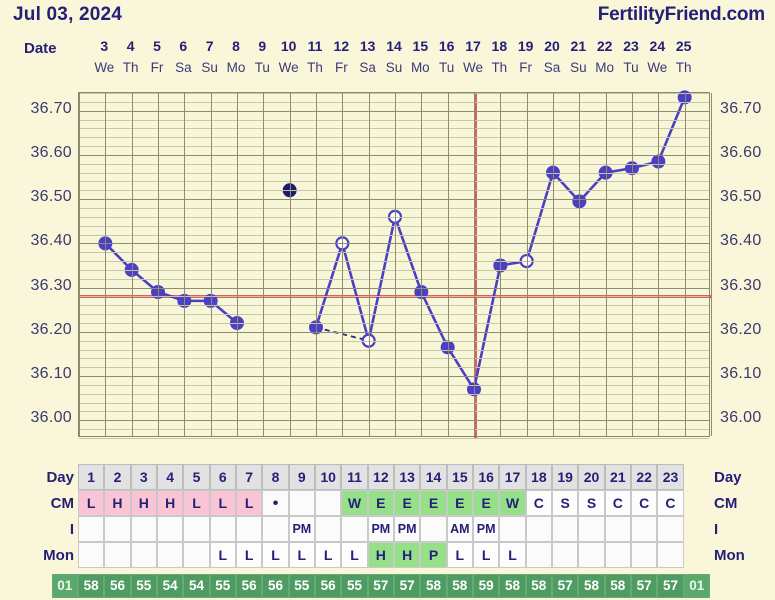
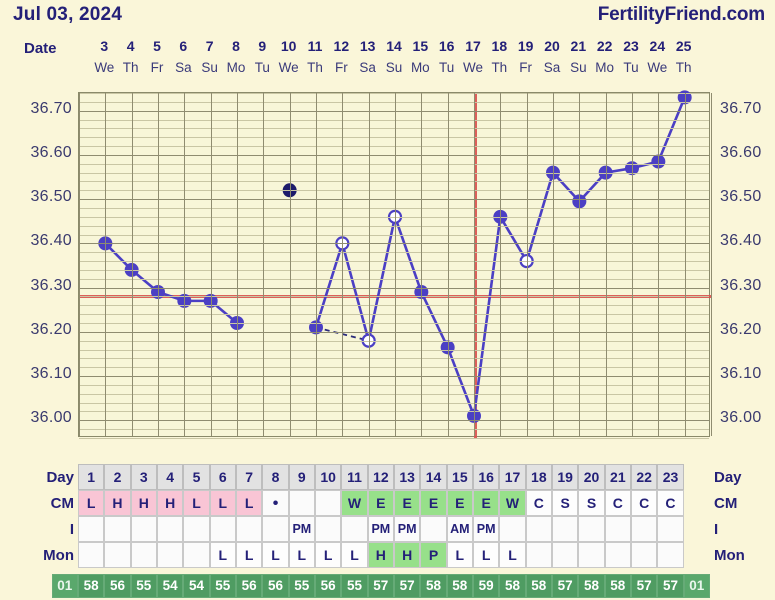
15: 36.07 -> 36.01
16: 36.35 -> 36.46
